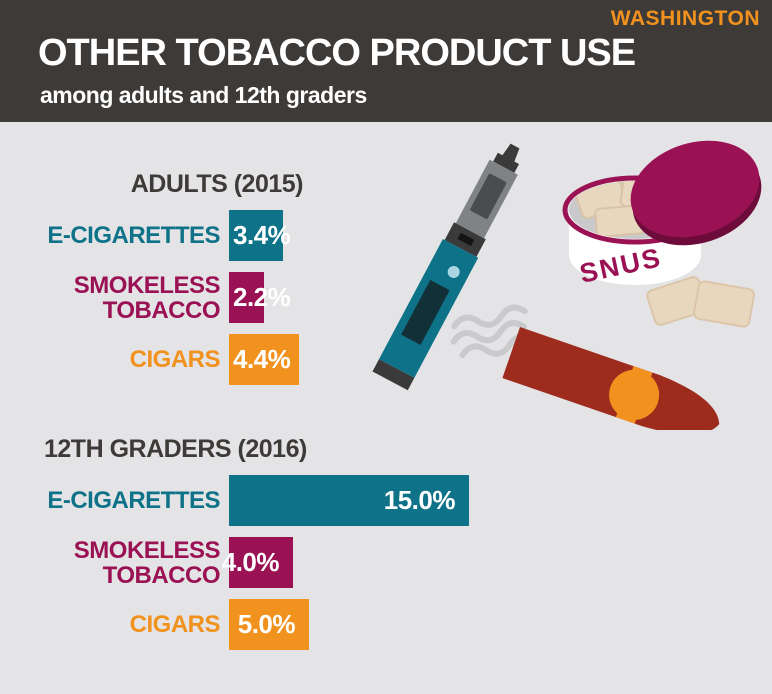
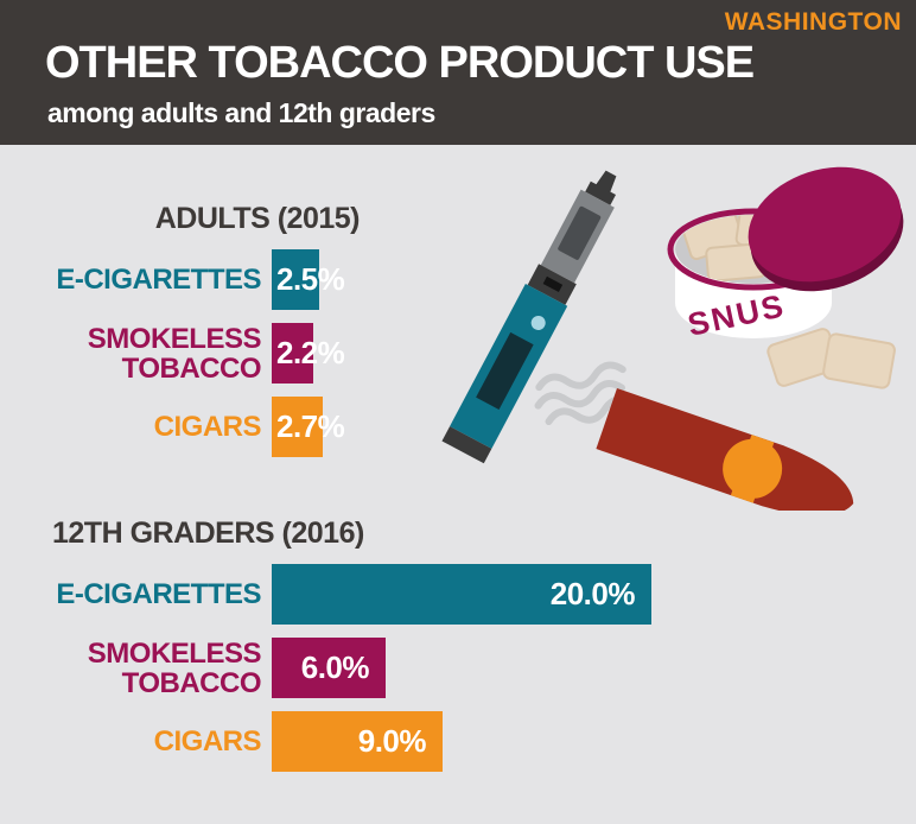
ADULTS (2015)/E-CIGARETTES: 3.4% -> 2.5%
ADULTS (2015)/CIGARS: 4.4% -> 2.7%
12TH GRADERS (2016)/E-CIGARETTES: 15.0% -> 20.0%
12TH GRADERS (2016)/SMOKELESS TOBACCO: 4.0% -> 6.0%
12TH GRADERS (2016)/CIGARS: 5.0% -> 9.0%
